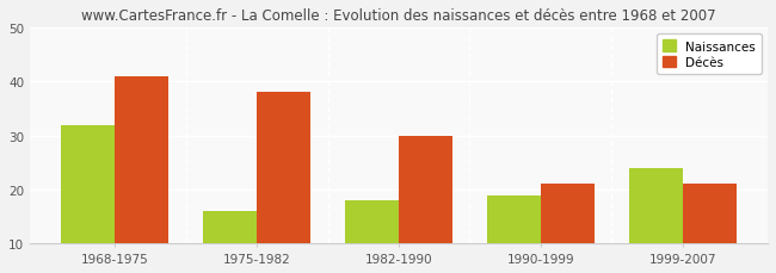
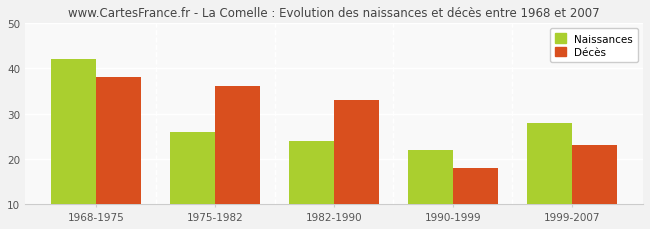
Naissances/1968-1975: 32 -> 42
Décès/1968-1975: 41 -> 38
Naissances/1975-1982: 16 -> 26
Décès/1975-1982: 38 -> 36
Naissances/1982-1990: 18 -> 24
Décès/1982-1990: 30 -> 33
Naissances/1990-1999: 19 -> 22
Décès/1990-1999: 21 -> 18
Naissances/1999-2007: 24 -> 28
Décès/1999-2007: 21 -> 23
